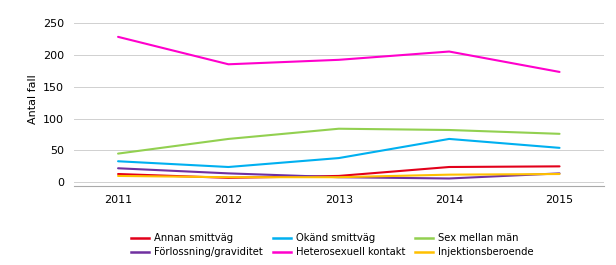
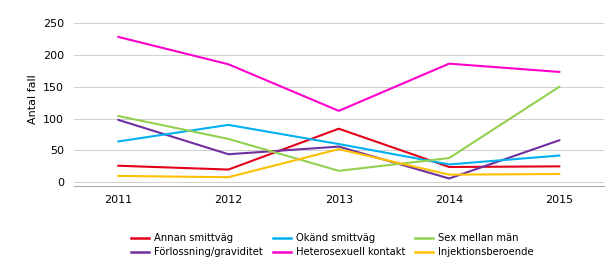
Annan smittväg/2011: 13 -> 26
Förlossning/graviditet/2011: 22 -> 98
Okänd smittväg/2011: 33 -> 64
Sex mellan män/2011: 45 -> 104
Annan smittväg/2012: 7 -> 20
Förlossning/graviditet/2012: 14 -> 44
Okänd smittväg/2012: 24 -> 90
Annan smittväg/2013: 10 -> 84
Förlossning/graviditet/2013: 8 -> 56
Okänd smittväg/2013: 38 -> 60
Heterosexuell kontakt/2013: 192 -> 112
Sex mellan män/2013: 84 -> 18
Injektionsberoende/2013: 8 -> 52
Okänd smittväg/2014: 68 -> 28
Heterosexuell kontakt/2014: 205 -> 186
Sex mellan män/2014: 82 -> 38
Förlossning/graviditet/2015: 14 -> 66
Okänd smittväg/2015: 54 -> 42
Sex mellan män/2015: 76 -> 150
